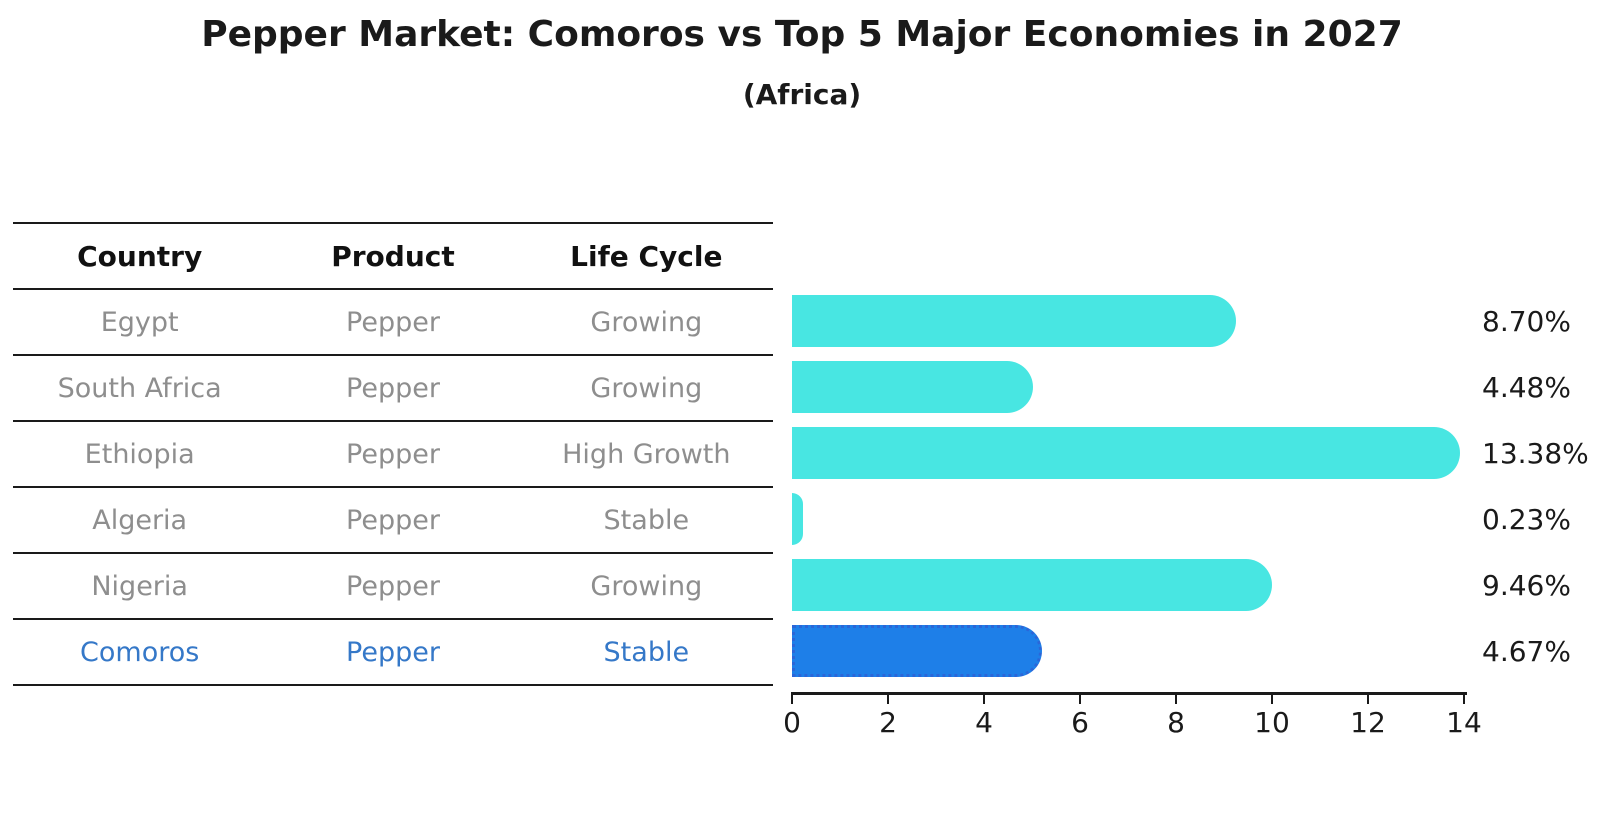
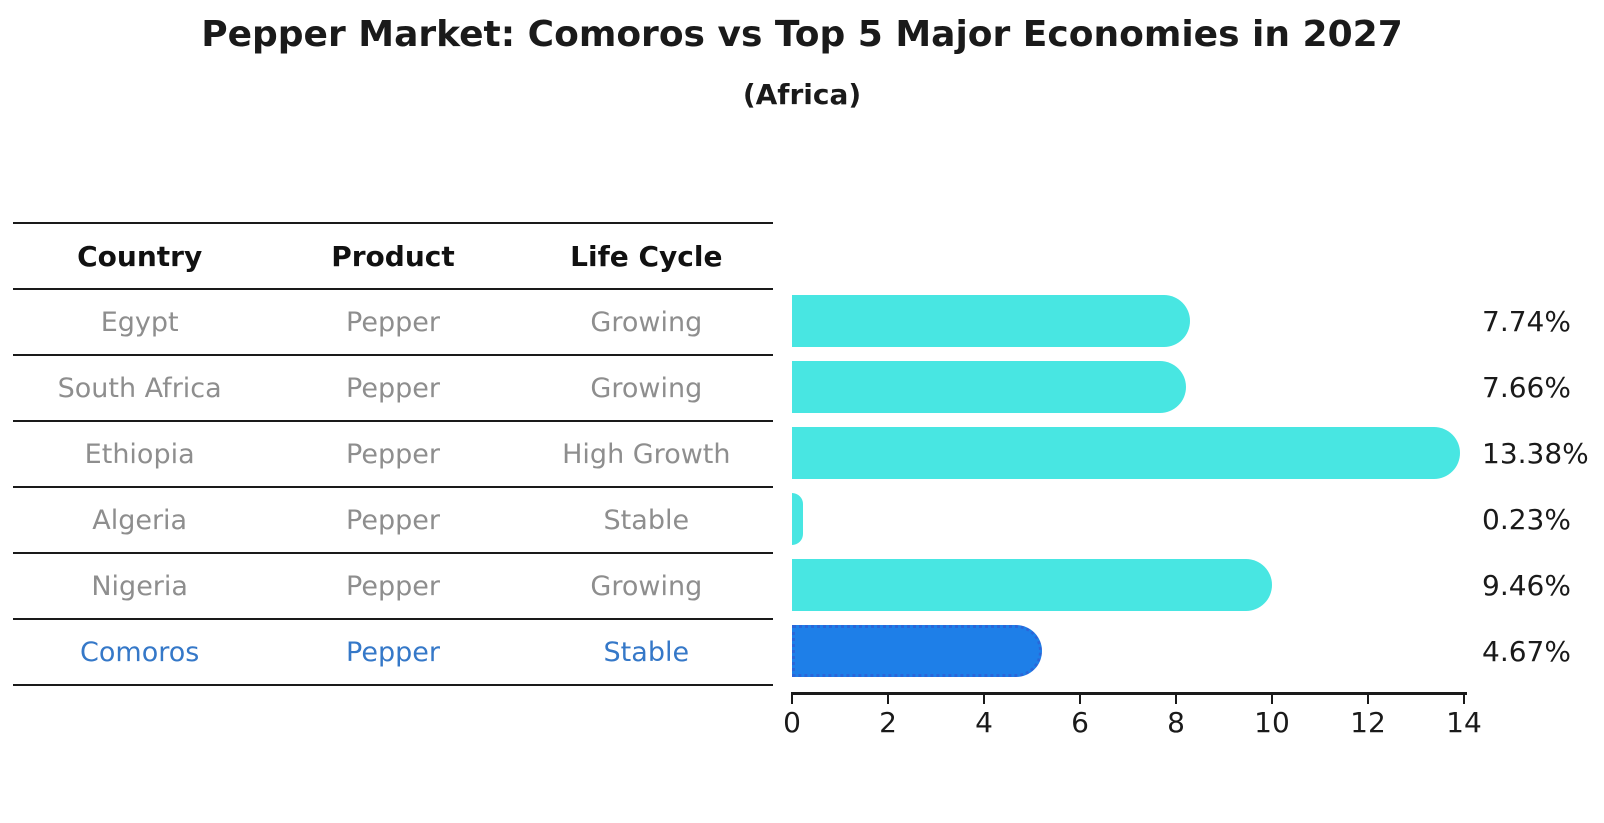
Egypt: 8.70% -> 7.74%
South Africa: 4.48% -> 7.66%
